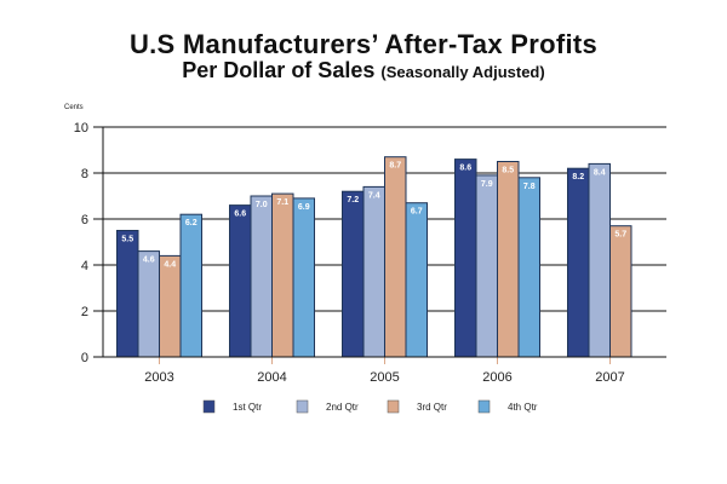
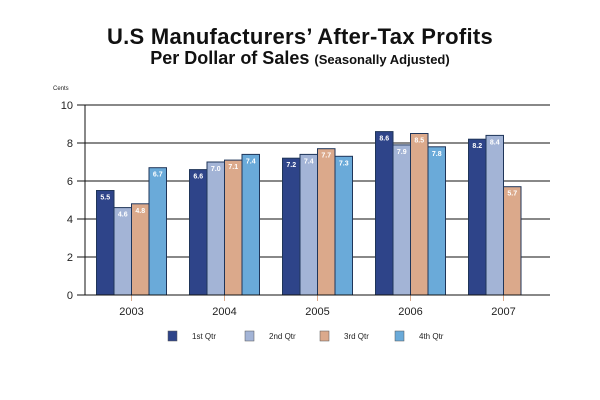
3rd Qtr/2003: 4.4 -> 4.8
4th Qtr/2003: 6.2 -> 6.7
4th Qtr/2004: 6.9 -> 7.4
3rd Qtr/2005: 8.7 -> 7.7
4th Qtr/2005: 6.7 -> 7.3
